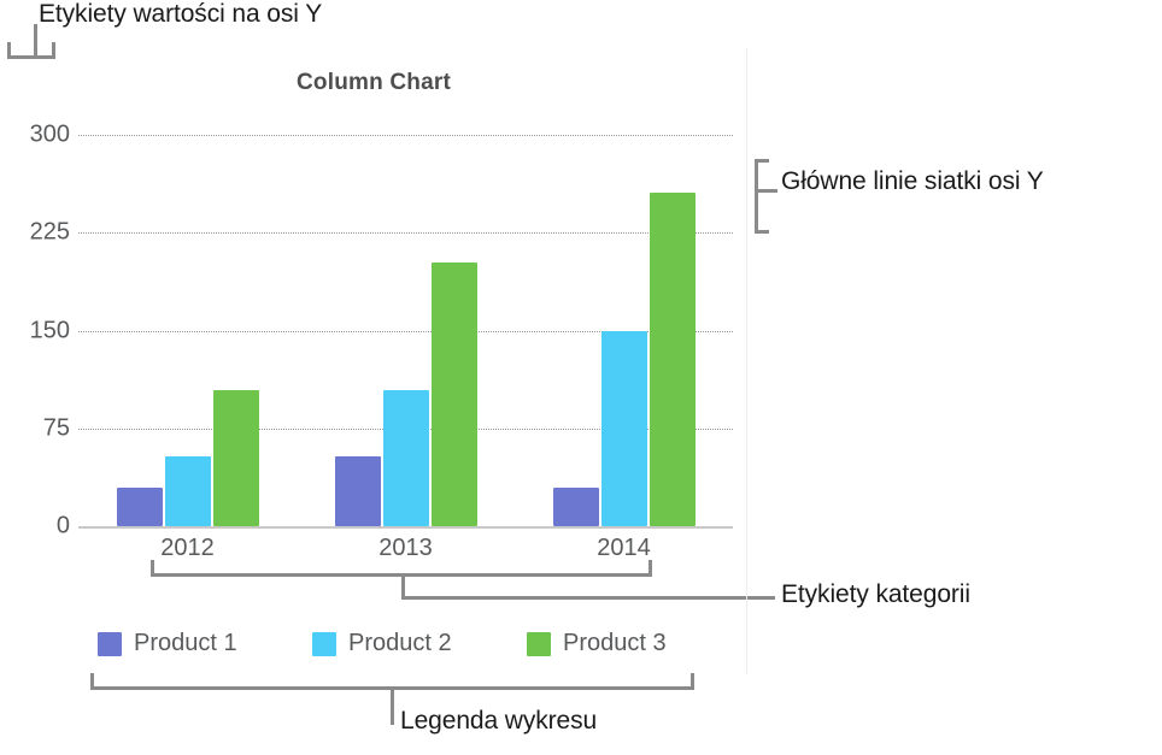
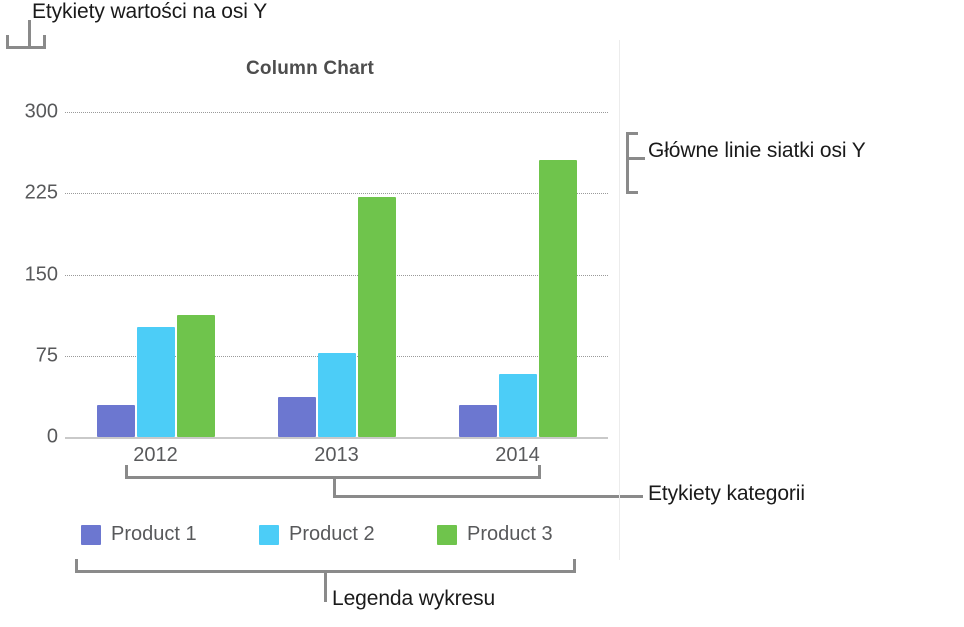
Product 2/2012: 54 -> 102
Product 3/2012: 104 -> 113
Product 1/2013: 54 -> 37
Product 2/2013: 104 -> 78
Product 3/2013: 202 -> 222
Product 2/2014: 150 -> 58
